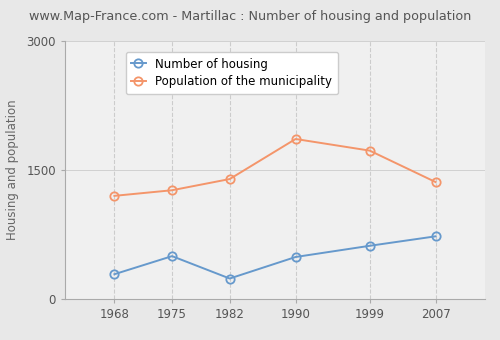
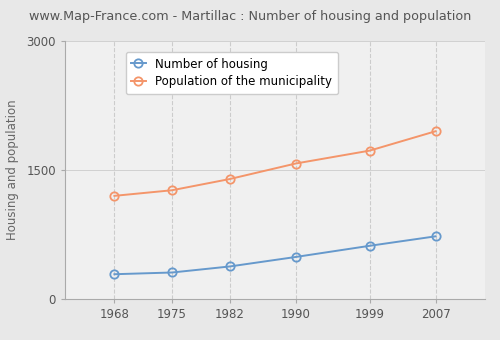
Number of housing/1975: 500 -> 310
Number of housing/1982: 240 -> 380
Population of the municipality/1990: 1860 -> 1580
Population of the municipality/2007: 1360 -> 1950
